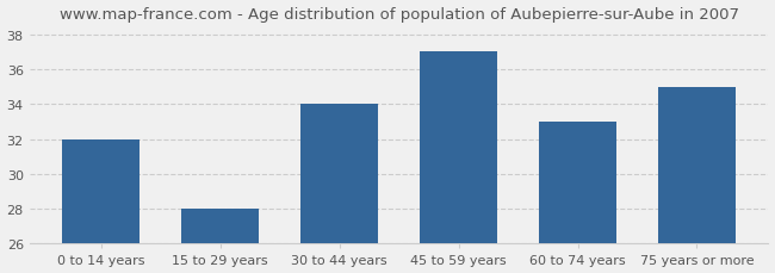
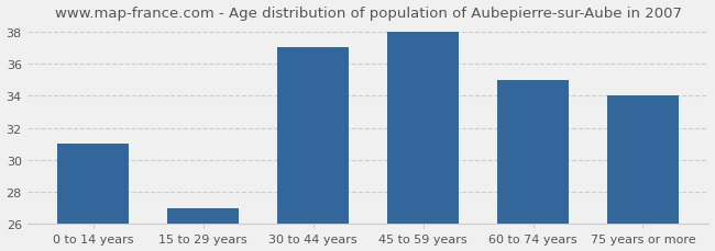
0 to 14 years: 32 -> 31
15 to 29 years: 28 -> 27
30 to 44 years: 34 -> 37
45 to 59 years: 37 -> 38
60 to 74 years: 33 -> 35
75 years or more: 35 -> 34
